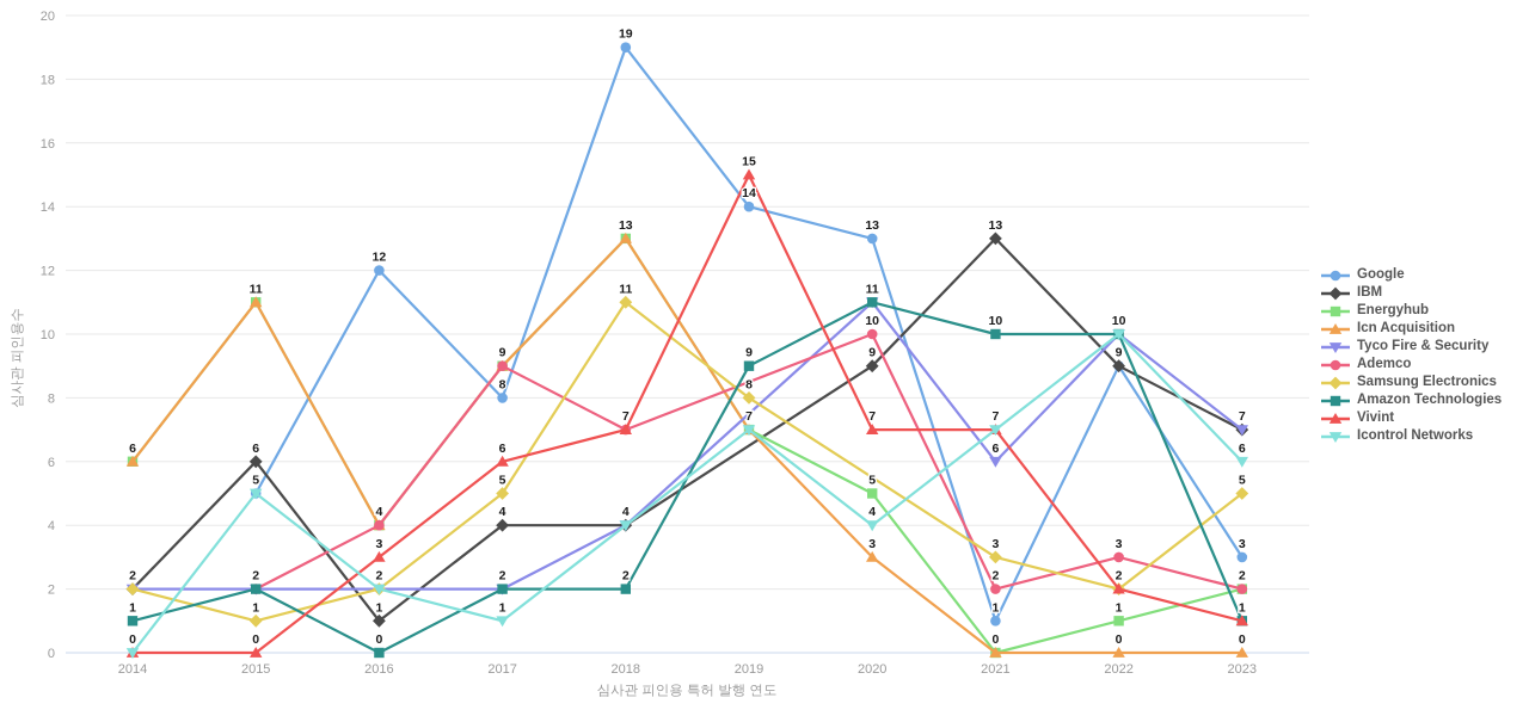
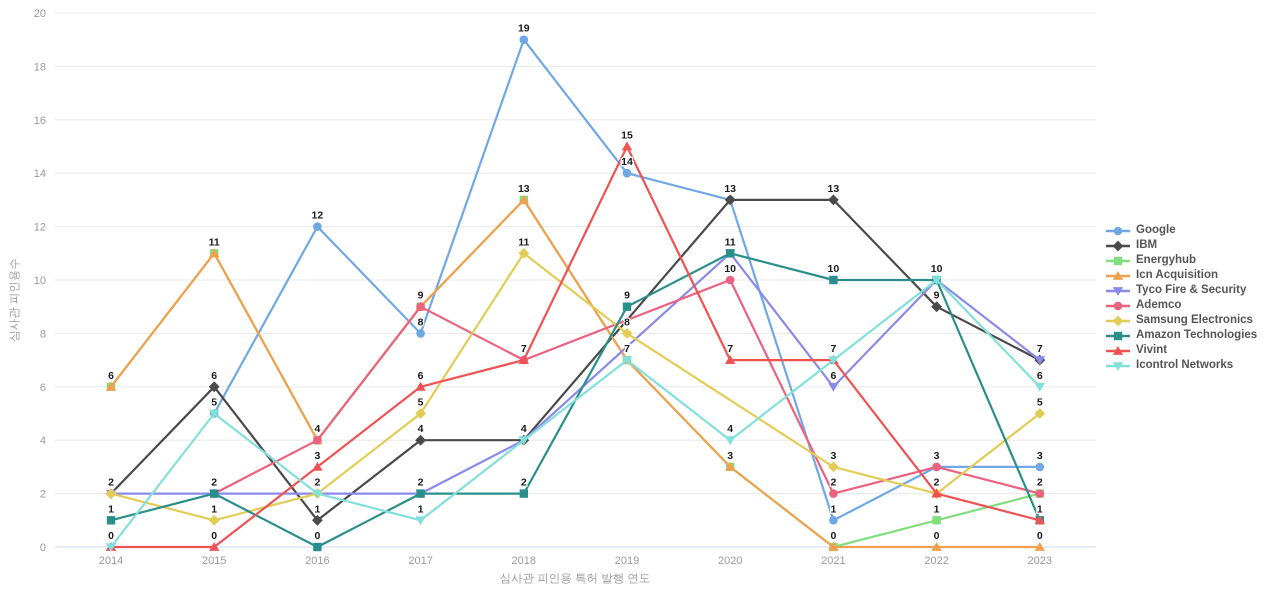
IBM/2020: 9 -> 13
Energyhub/2020: 5 -> 3
Google/2022: 9 -> 3
